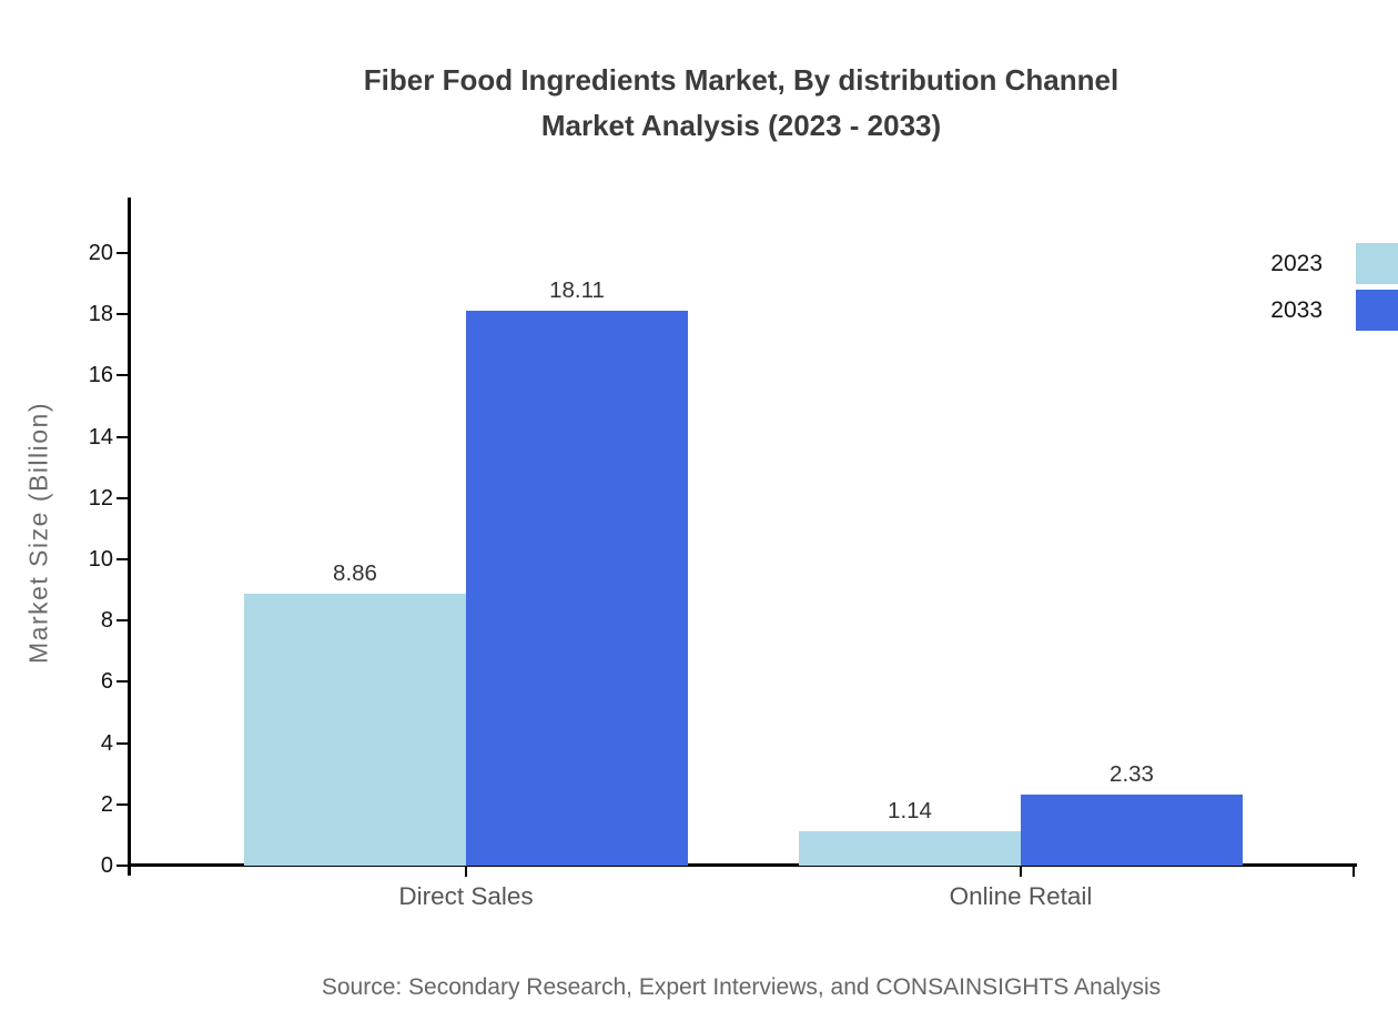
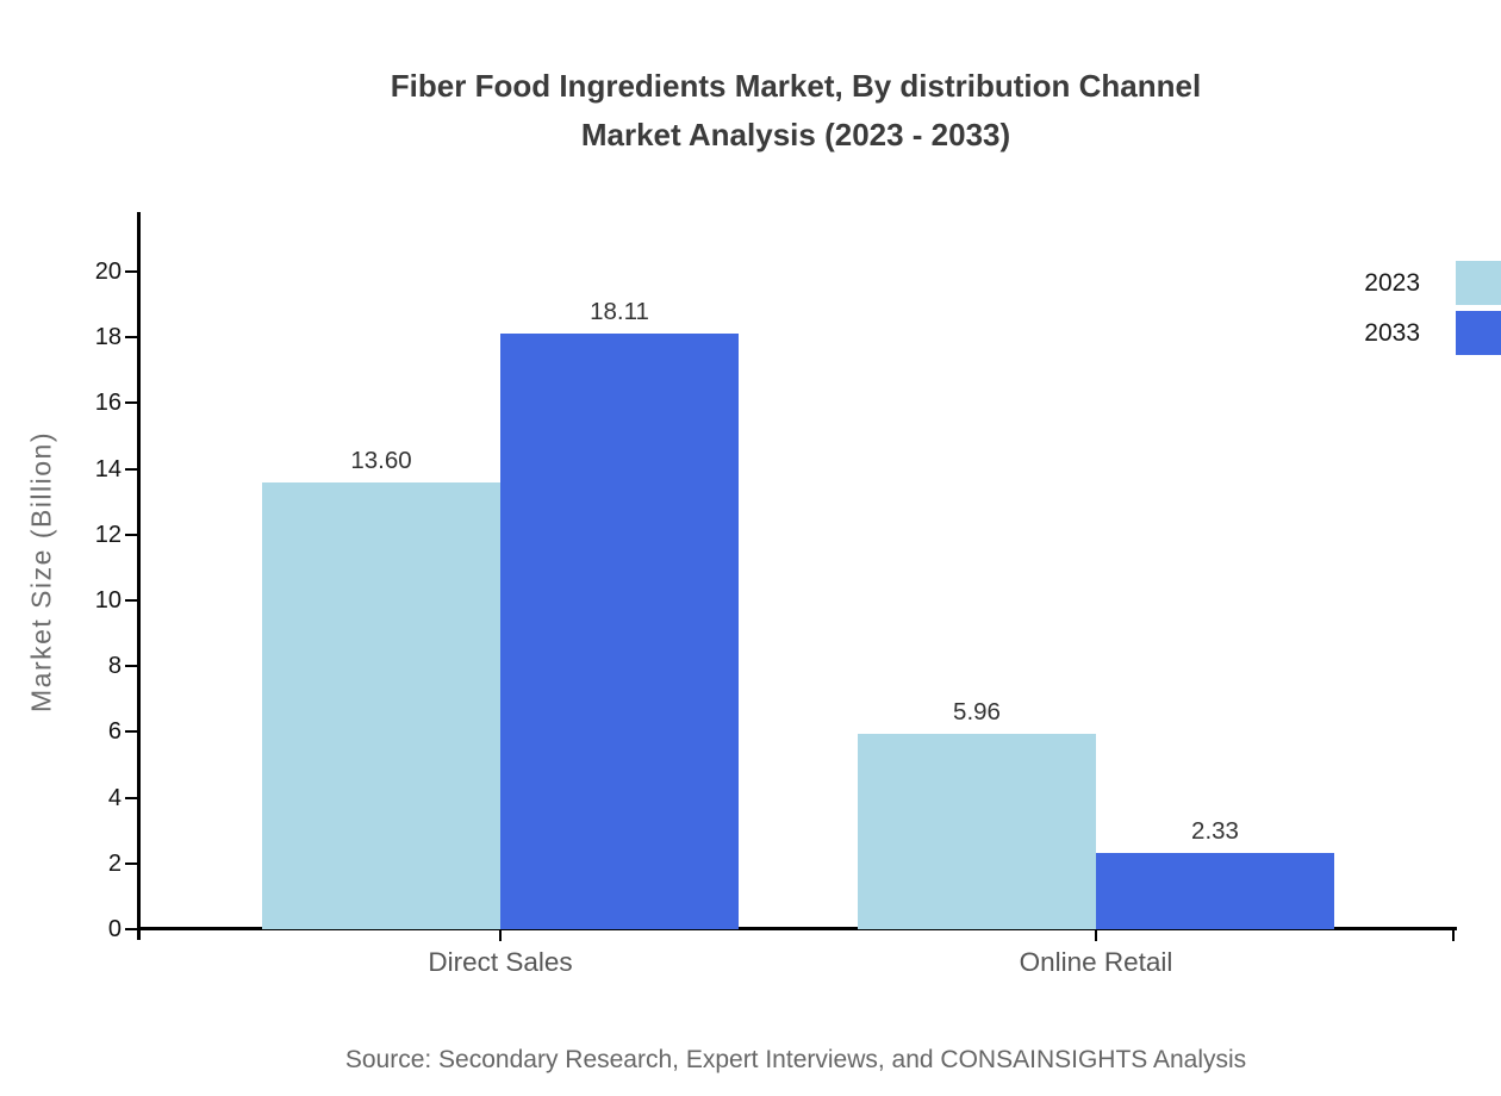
2023/Direct Sales: 8.86 -> 13.60
2023/Online Retail: 1.14 -> 5.96
